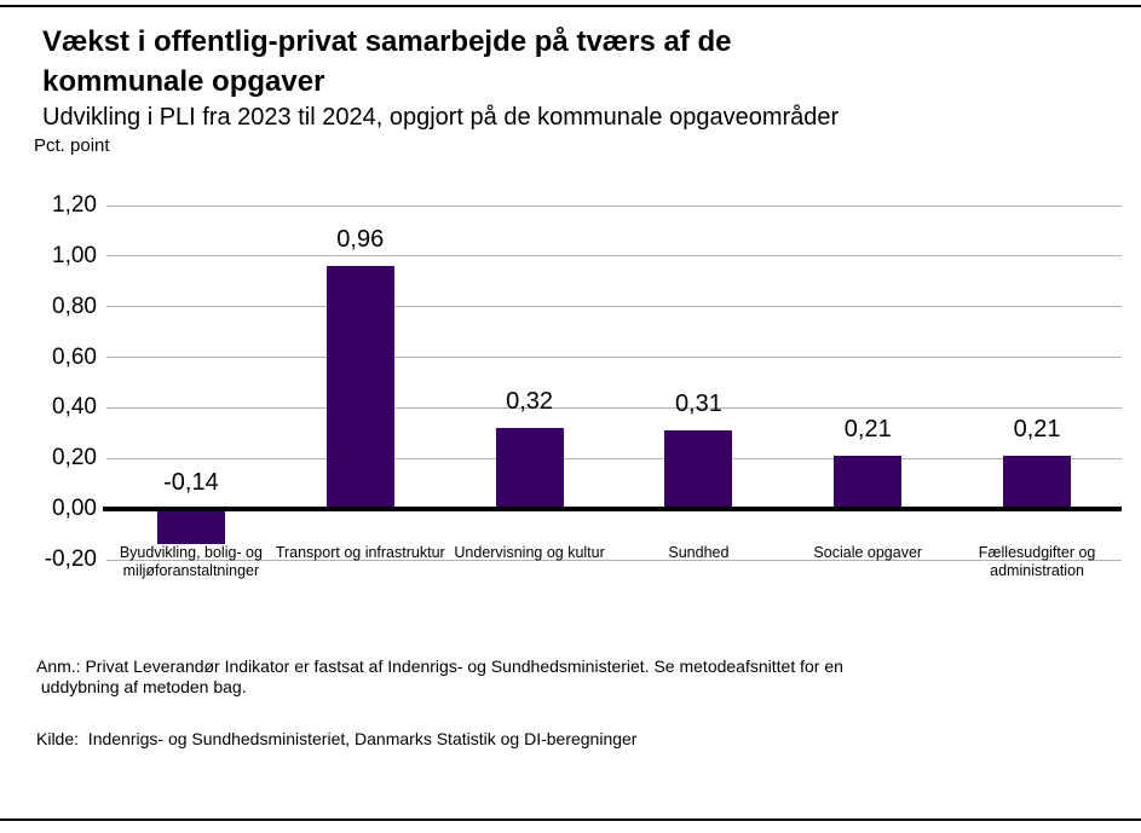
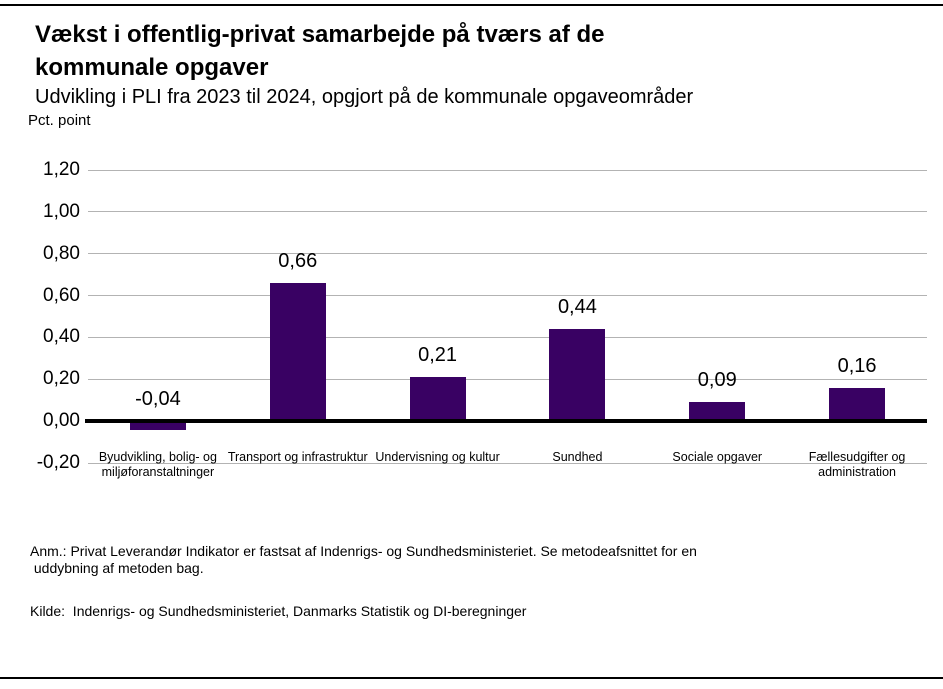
Byudvikling, bolig- og miljøforanstaltninger: -0,14 -> -0,04
Transport og infrastruktur: 0,96 -> 0,66
Undervisning og kultur: 0,32 -> 0,21
Sundhed: 0,31 -> 0,44
Sociale opgaver: 0,21 -> 0,09
Fællesudgifter og administration: 0,21 -> 0,16
